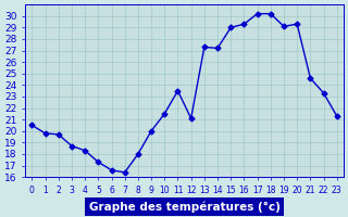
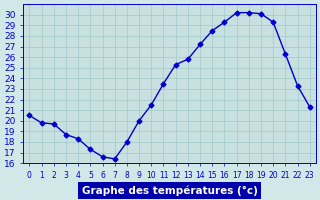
12: 21.1 -> 25.3
13: 27.3 -> 25.8
15: 29.0 -> 28.5
19: 29.1 -> 30.1
21: 24.6 -> 26.3
